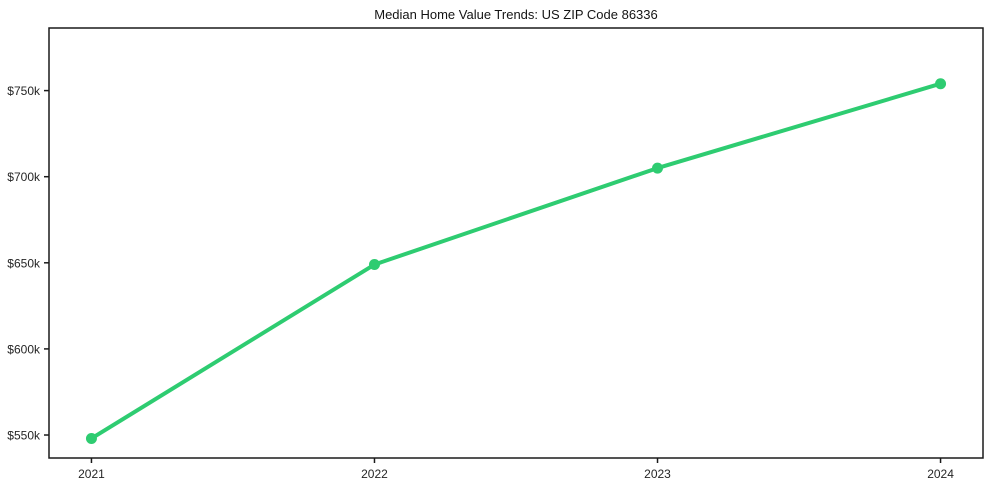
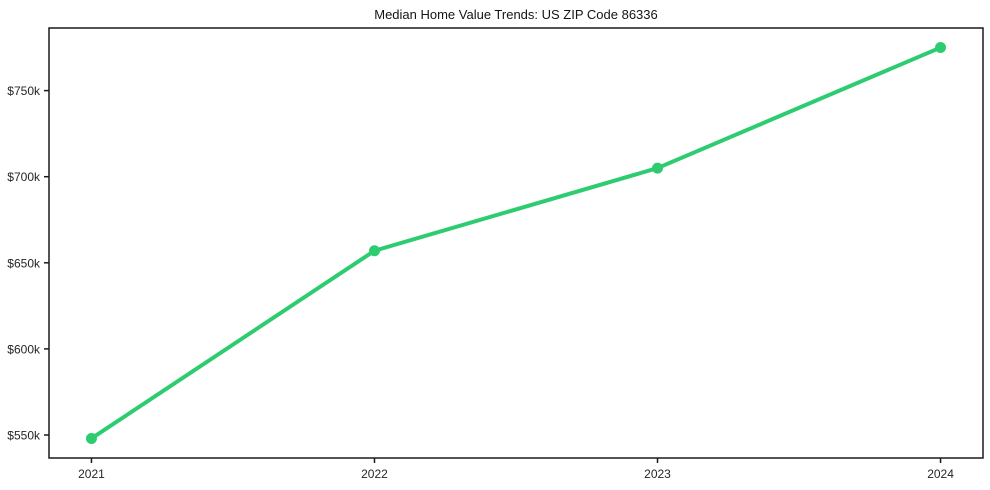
2022: $649k -> $657k
2024: $754k -> $775k
